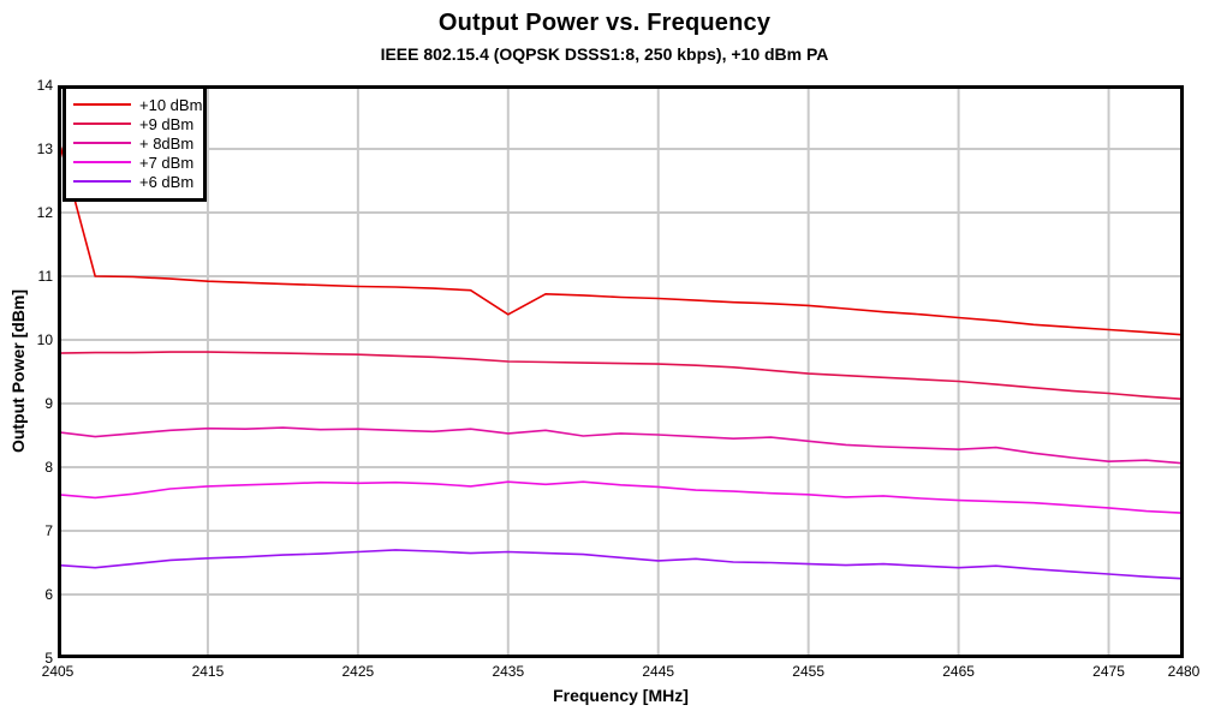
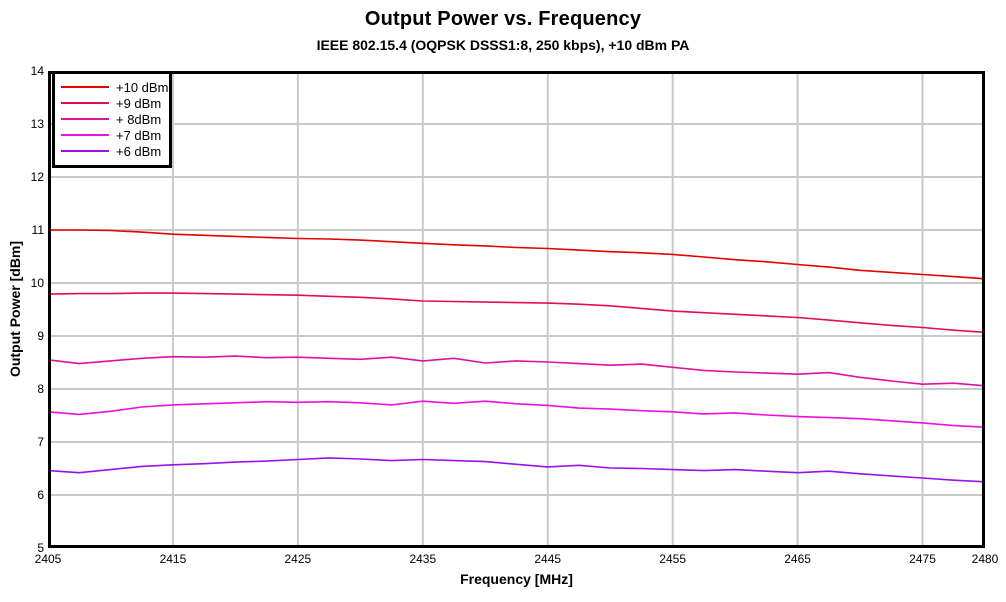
+10 dBm/2405: 13.2 -> 11.0
+10 dBm/2435: 10.4 -> 10.8
